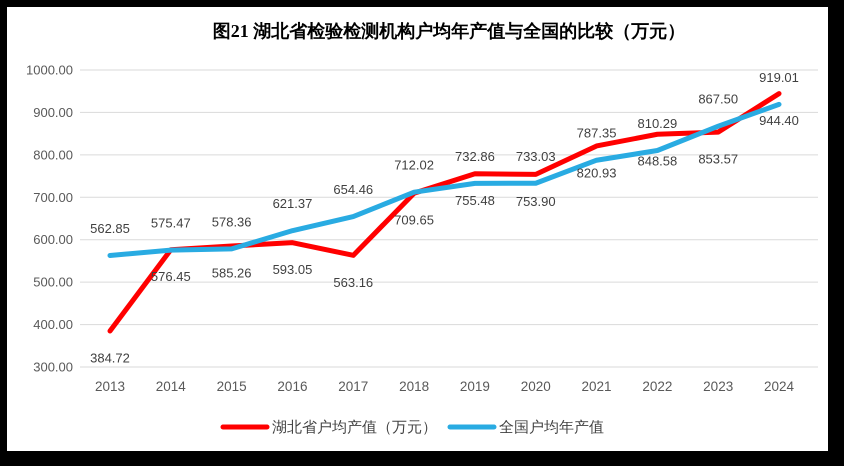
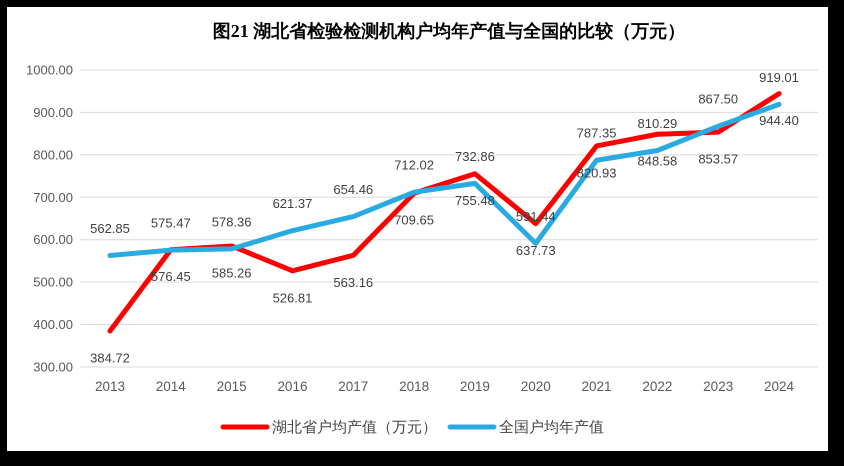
湖北省户均产值（万元）/2016: 593.05 -> 526.81
湖北省户均产值（万元）/2020: 753.90 -> 637.73
全国户均年产值/2020: 733.03 -> 591.44
